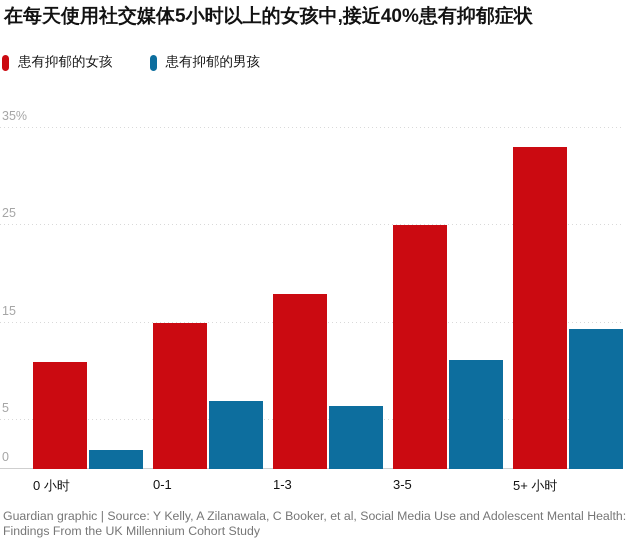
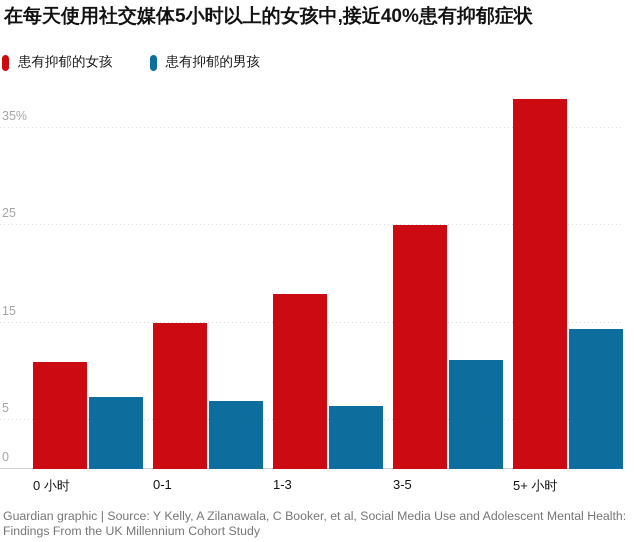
患有抑郁的男孩/0 小时: 2% -> 7%
患有抑郁的女孩/5+ 小时: 33% -> 38%
